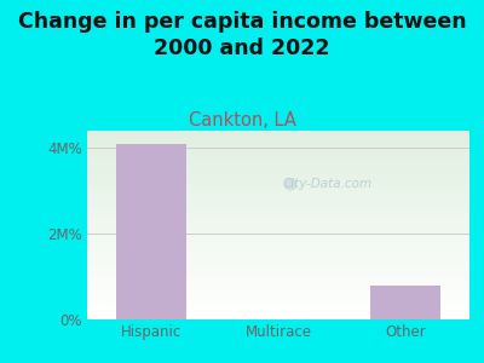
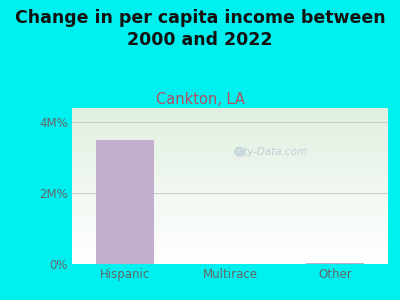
Hispanic: 4.10M% -> 3.50M%
Other: 0.80M% -> 0.04M%
